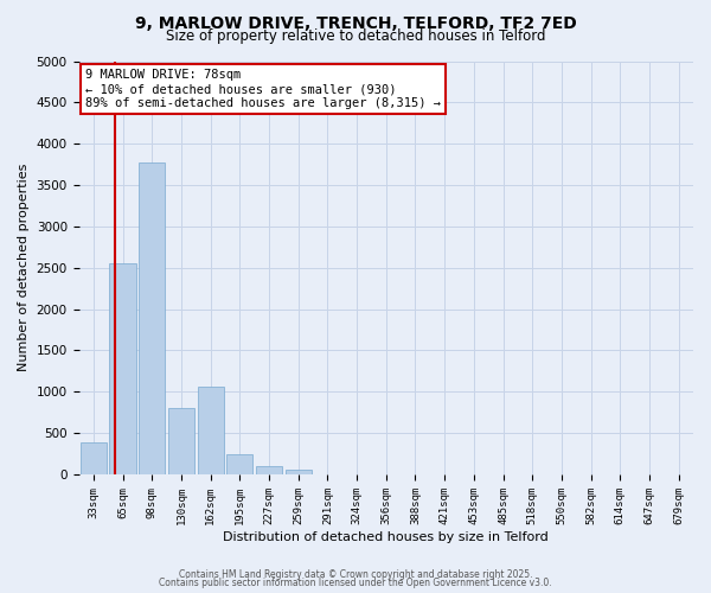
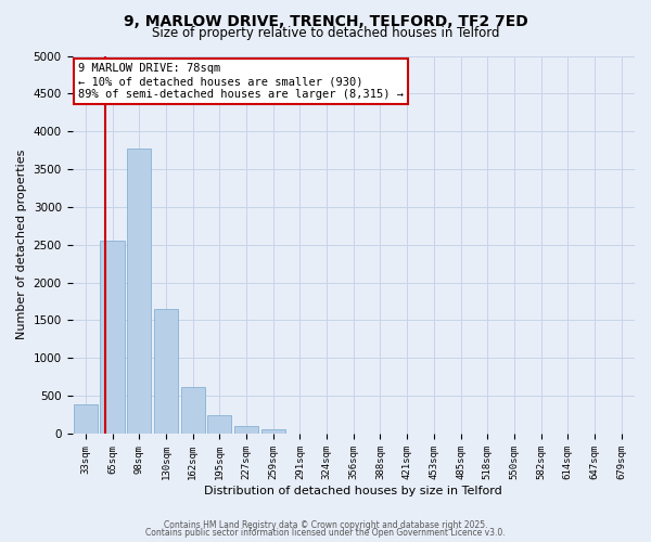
130sqm: 800 -> 1650
162sqm: 1060 -> 620
